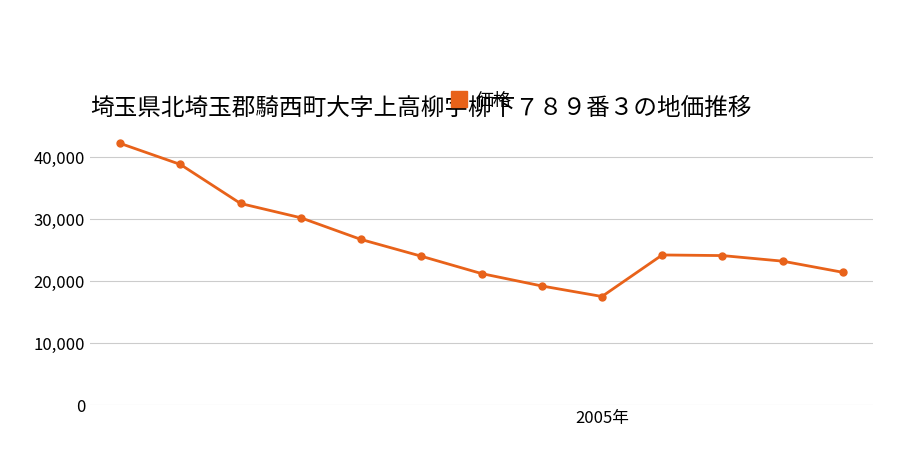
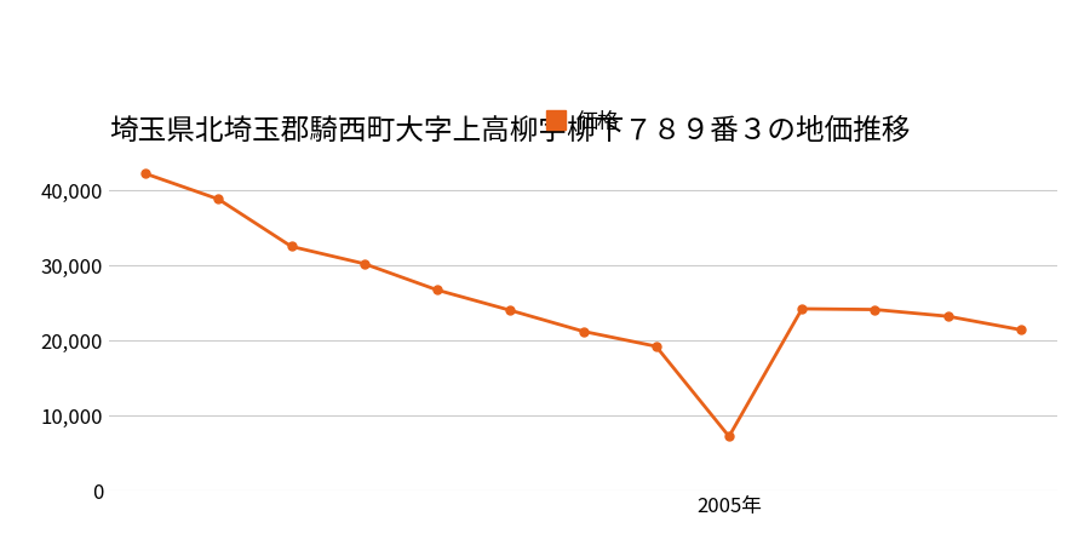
2005年: 17,500 -> 7,200
